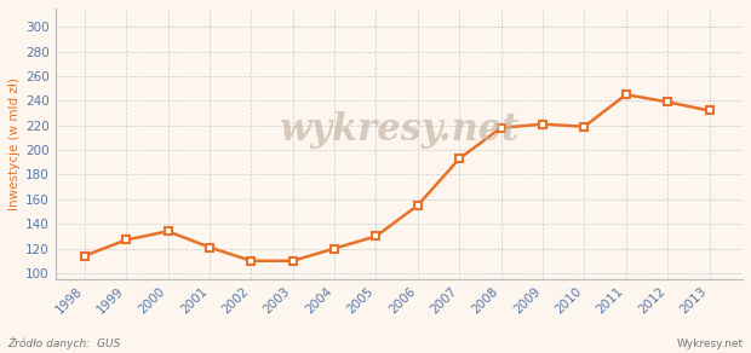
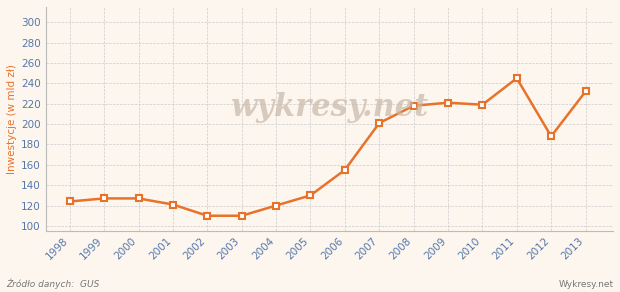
1998: 114 -> 124
2000: 134 -> 127
2007: 193 -> 201
2012: 239 -> 188
